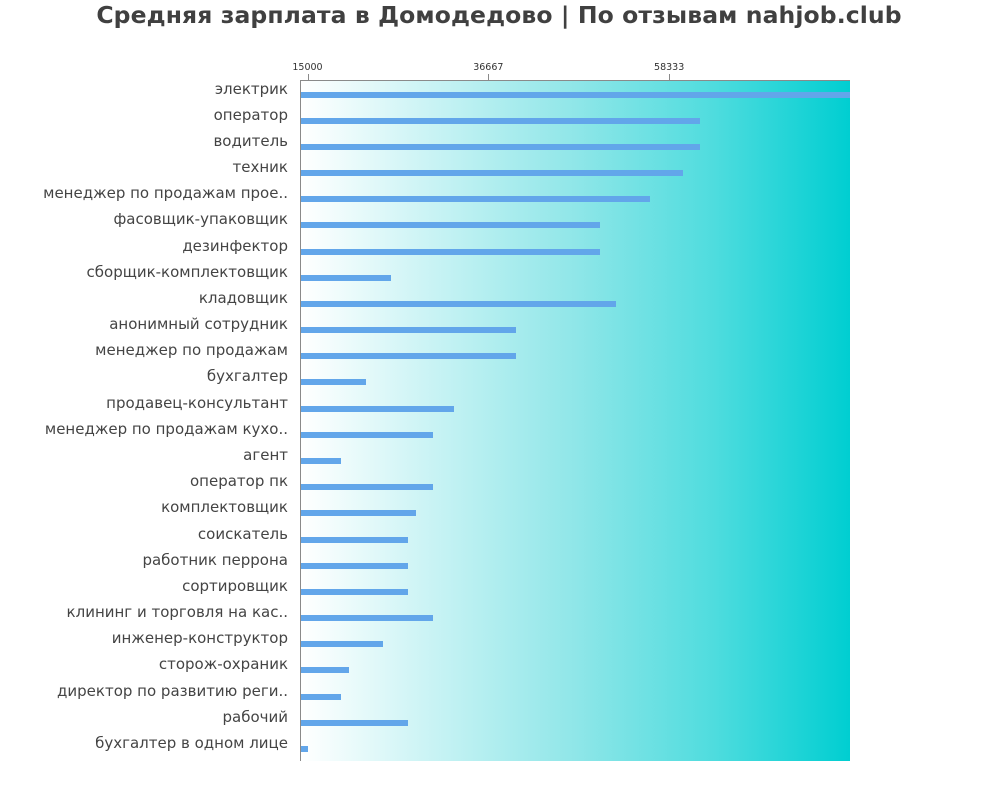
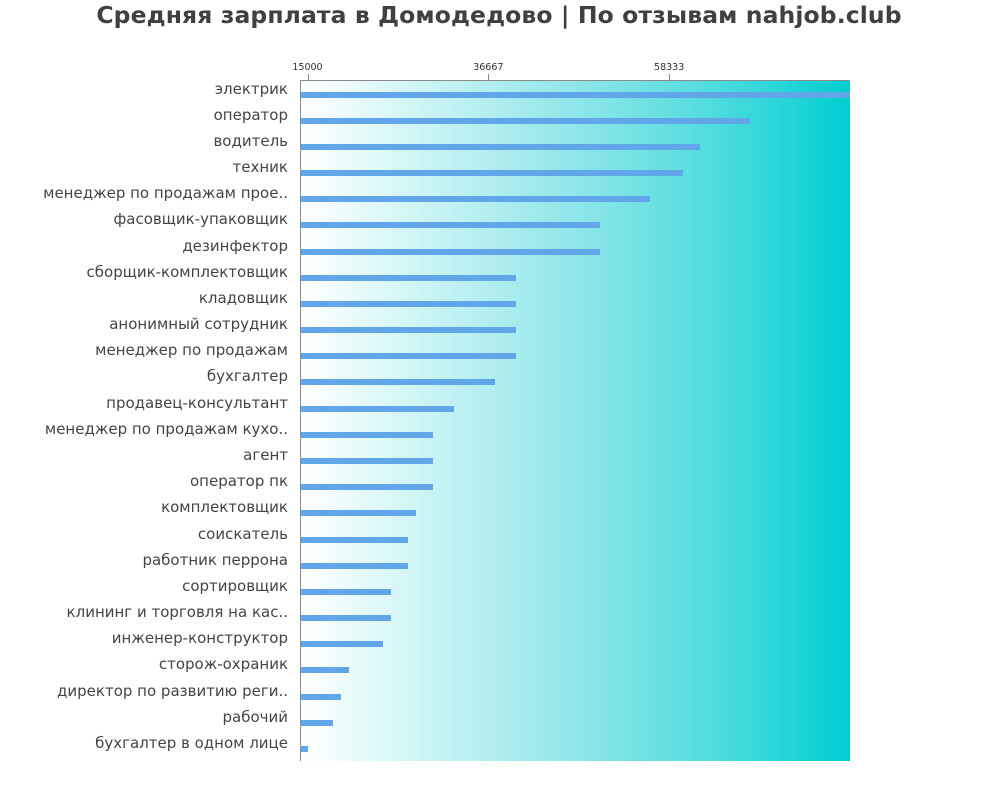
оператор: 62000 -> 68000
сборщик-комплектовщик: 25000 -> 40000
кладовщик: 52000 -> 40000
бухгалтер: 22000 -> 38000
агент: 19000 -> 30000
сортировщик: 27000 -> 25000
клининг и торговля на кас..: 30000 -> 25000
рабочий: 27000 -> 18000
